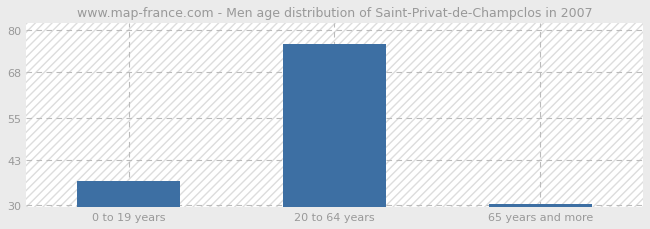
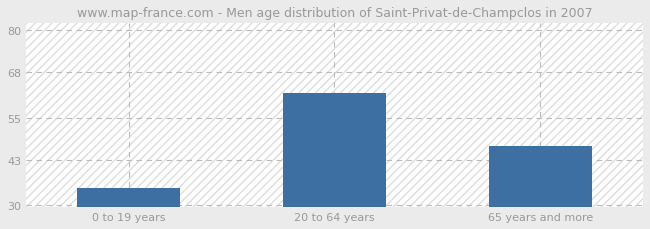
0 to 19 years: 37.0 -> 35.0
20 to 64 years: 76.0 -> 62.0
65 years and more: 30.5 -> 47.0
